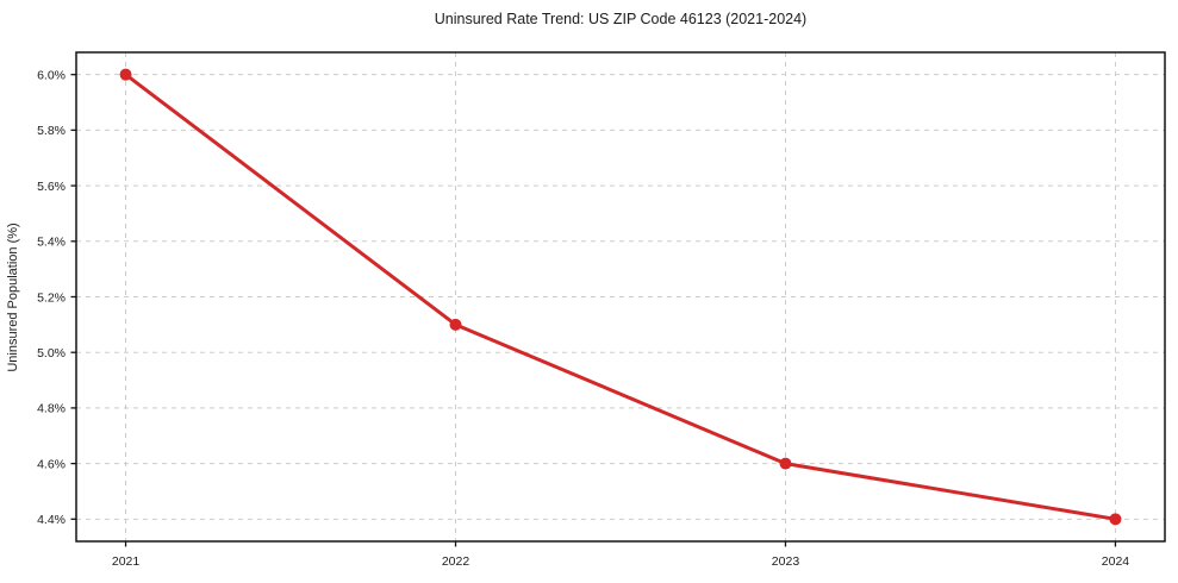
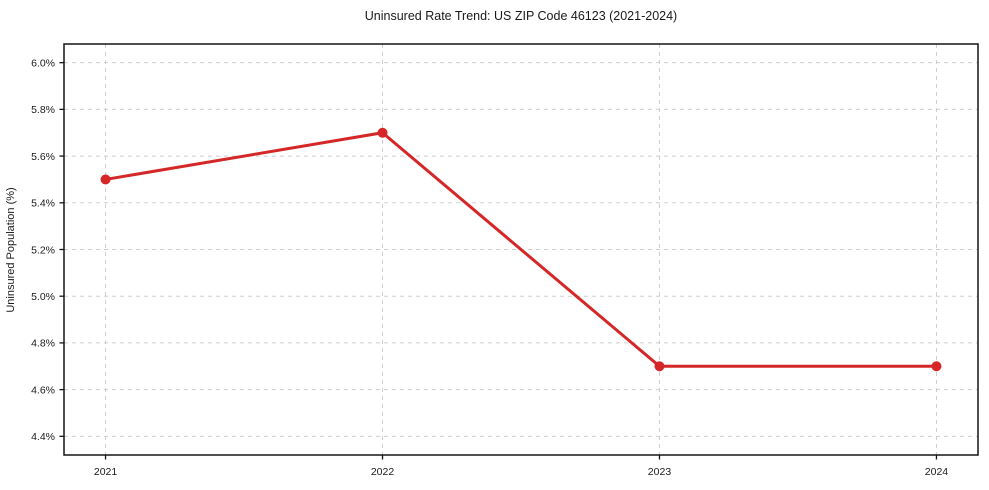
2021: 6.0% -> 5.5%
2022: 5.1% -> 5.7%
2023: 4.6% -> 4.7%
2024: 4.4% -> 4.7%
